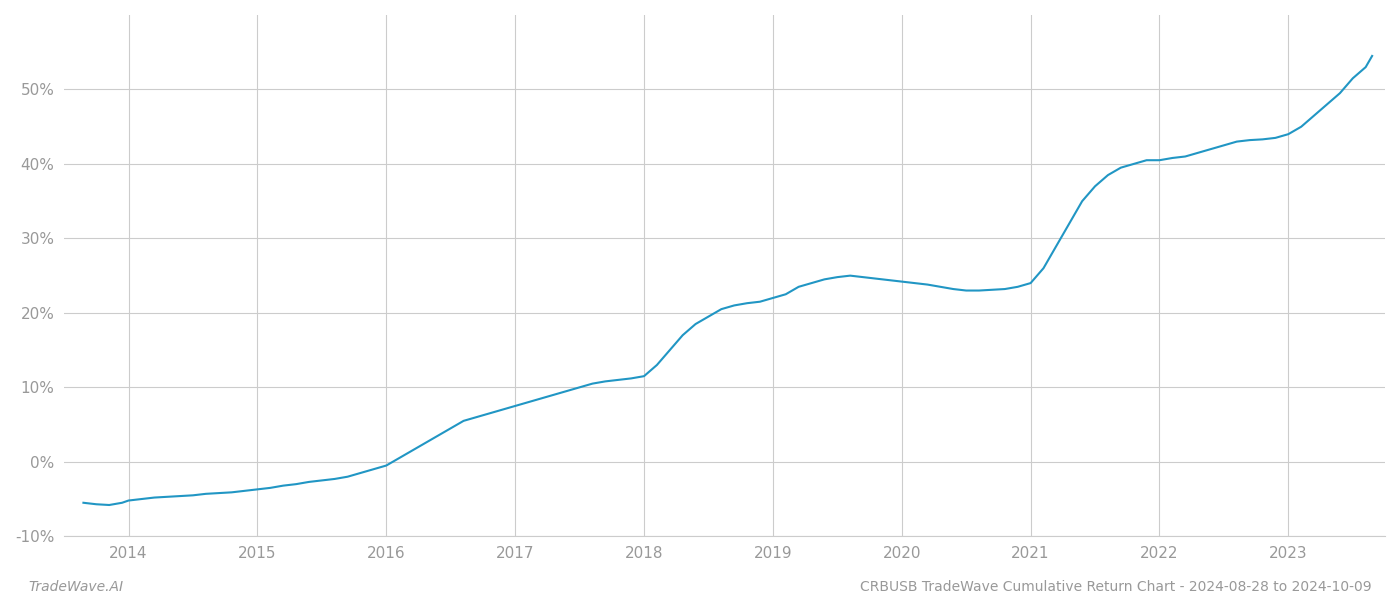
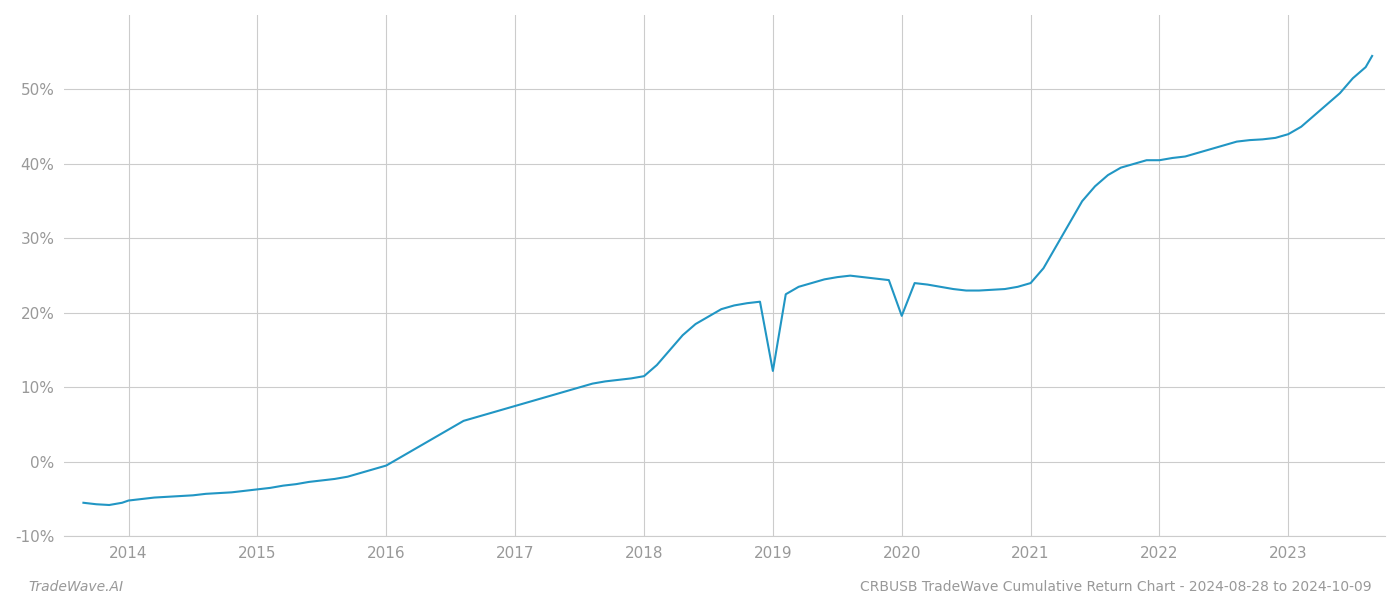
2019: 22.0% -> 12.2%
2020: 24.2% -> 19.6%
